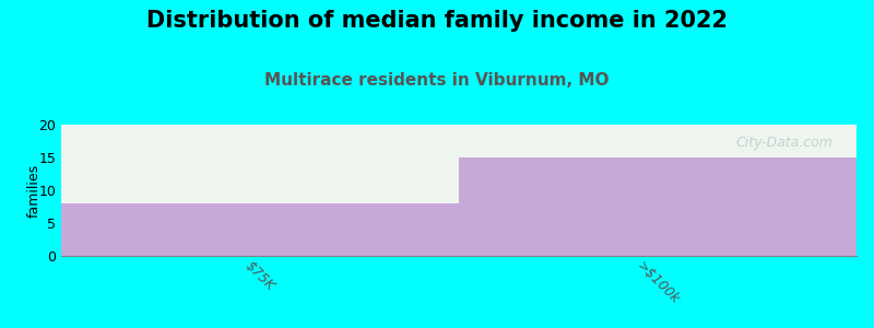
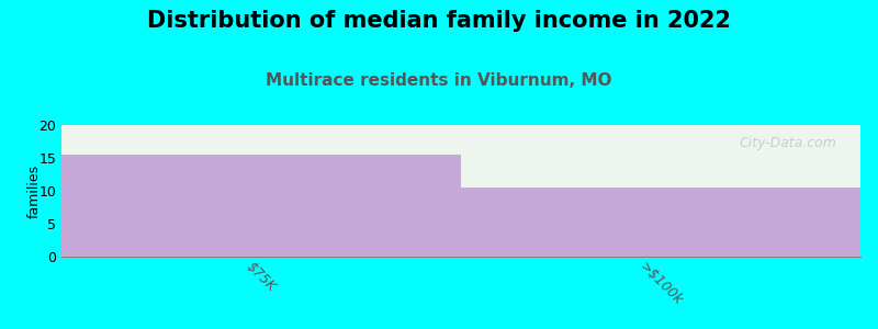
$75K: 8.0 -> 15.5
>$100k: 15.0 -> 10.5
